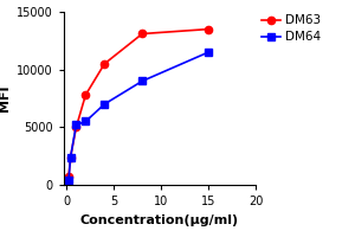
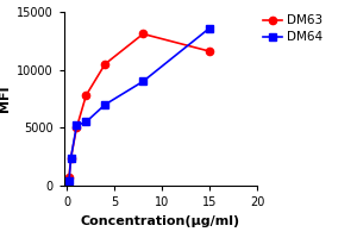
DM63/15: 13500 -> 11600
DM64/15: 11500 -> 13600
